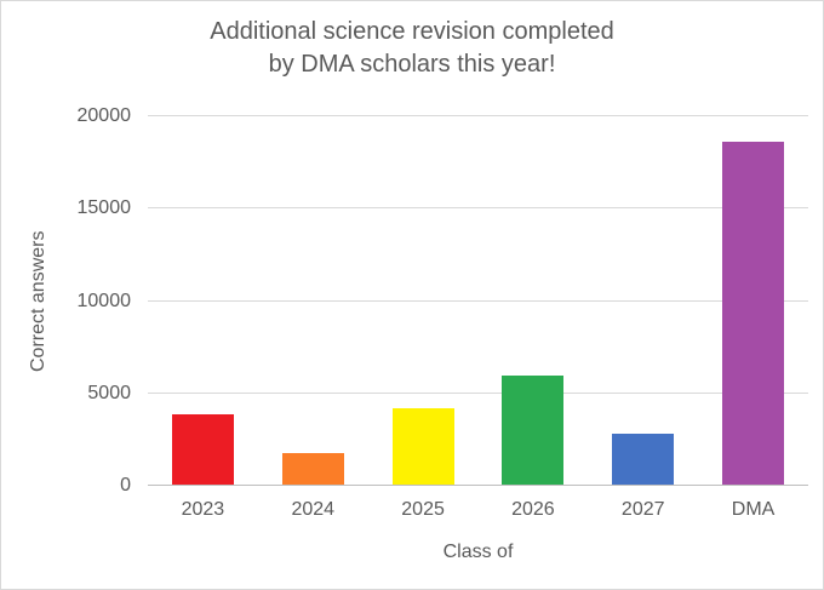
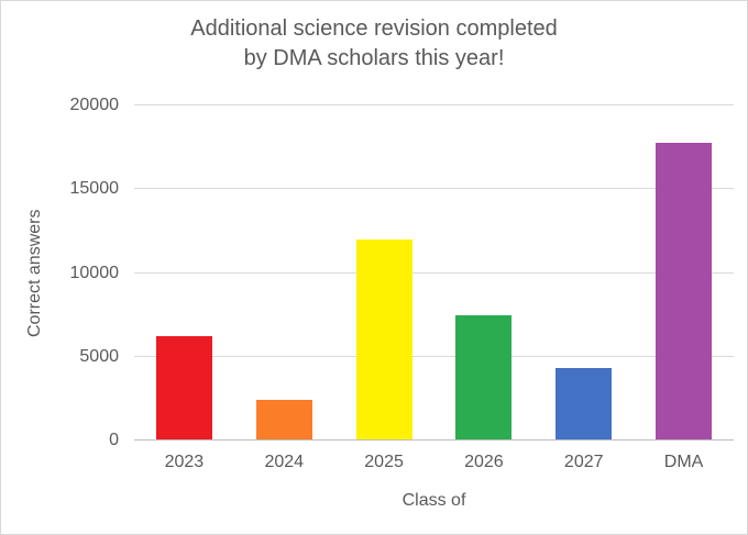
2023: 3900 -> 6200
2024: 1800 -> 2400
2025: 4200 -> 12000
2026: 6000 -> 7500
2027: 2800 -> 4300
DMA: 18600 -> 17800
